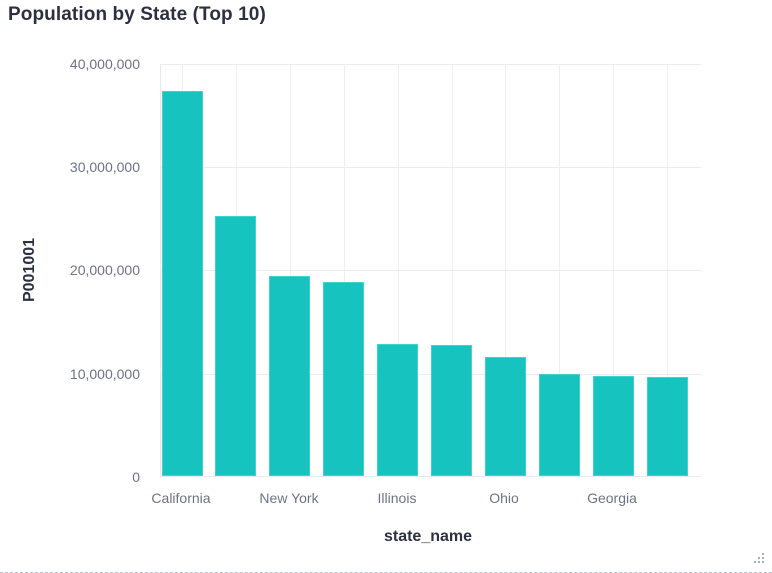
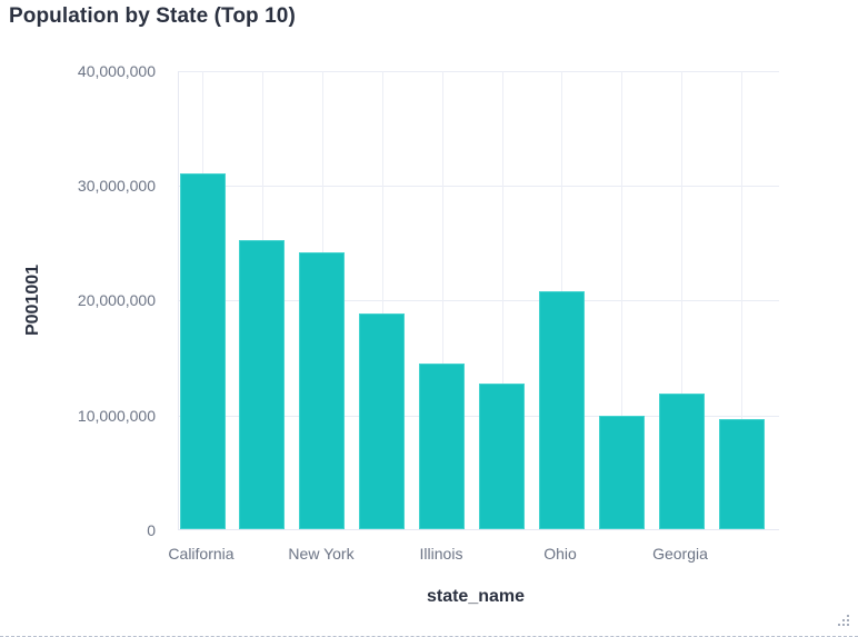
California: 37200000 -> 31000000
New York: 19400000 -> 24100000
Illinois: 12800000 -> 14400000
Ohio: 11500000 -> 20700000
Georgia: 9700000 -> 11800000
